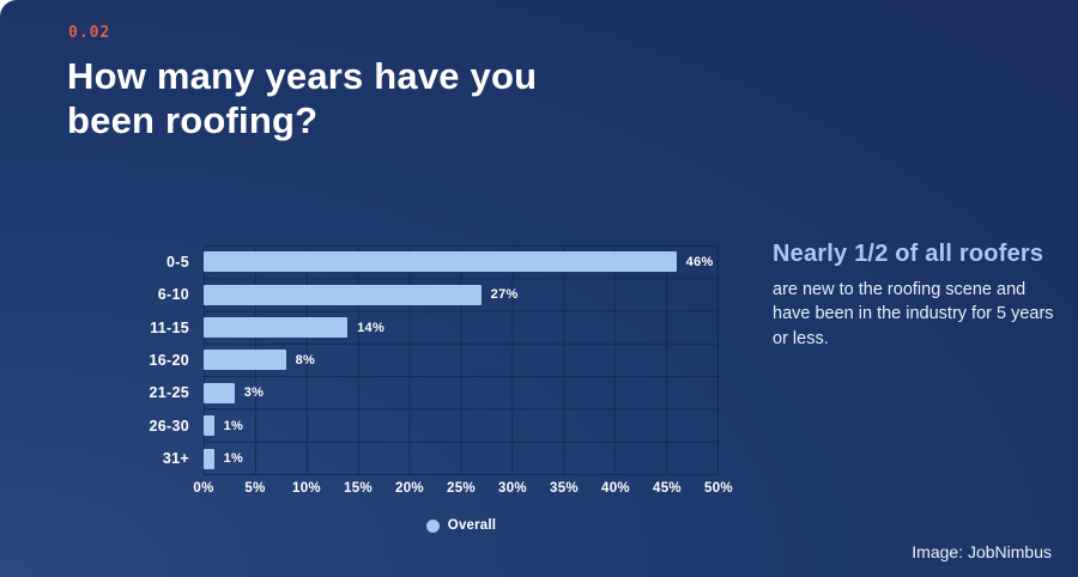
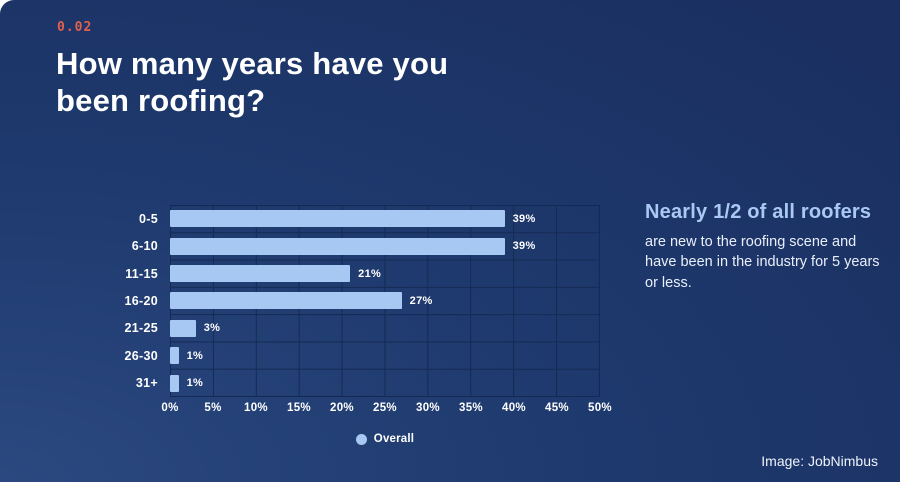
0-5: 46% -> 39%
6-10: 27% -> 39%
11-15: 14% -> 21%
16-20: 8% -> 27%
